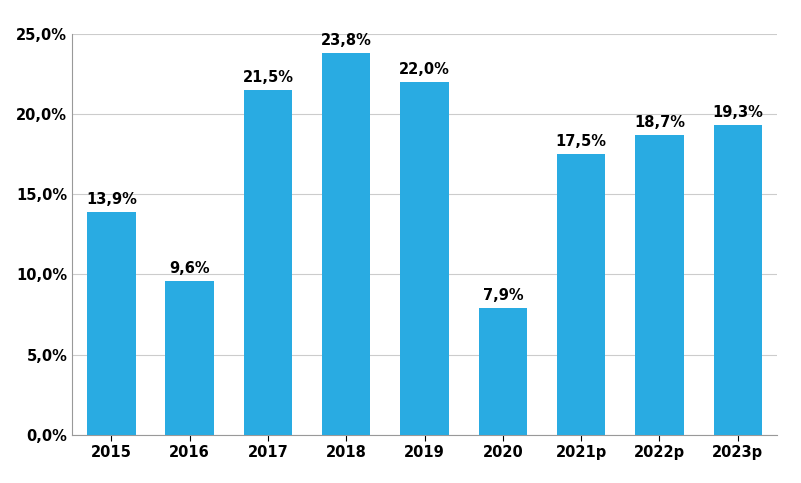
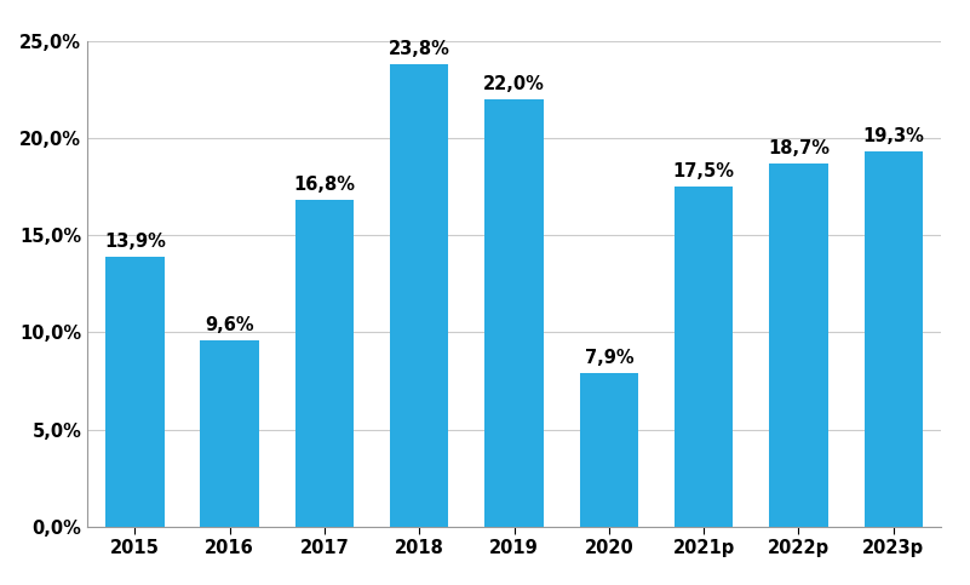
2017: 21,5% -> 16,8%
